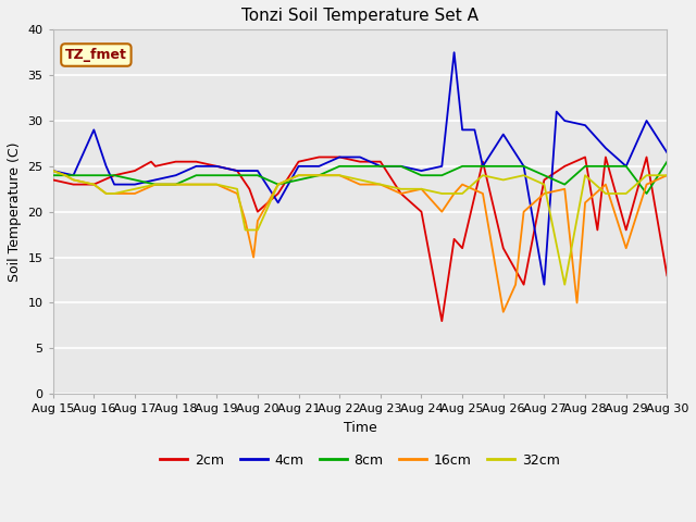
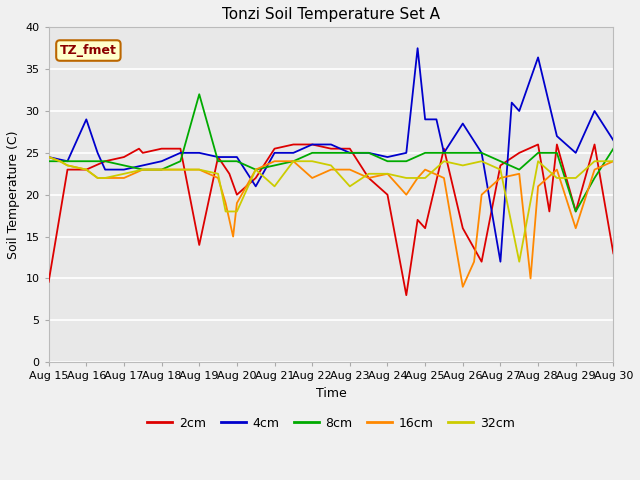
2cm/Aug 15: 23.5 -> 9.6
2cm/Aug 19: 25.0 -> 14.0
8cm/Aug 19: 24.0 -> 32.0
32cm/Aug 21: 24.0 -> 21.0
16cm/Aug 22: 24.0 -> 22.0
32cm/Aug 23: 23.0 -> 21.0
4cm/Aug 28: 29.5 -> 36.4
8cm/Aug 29: 25.0 -> 18.0
